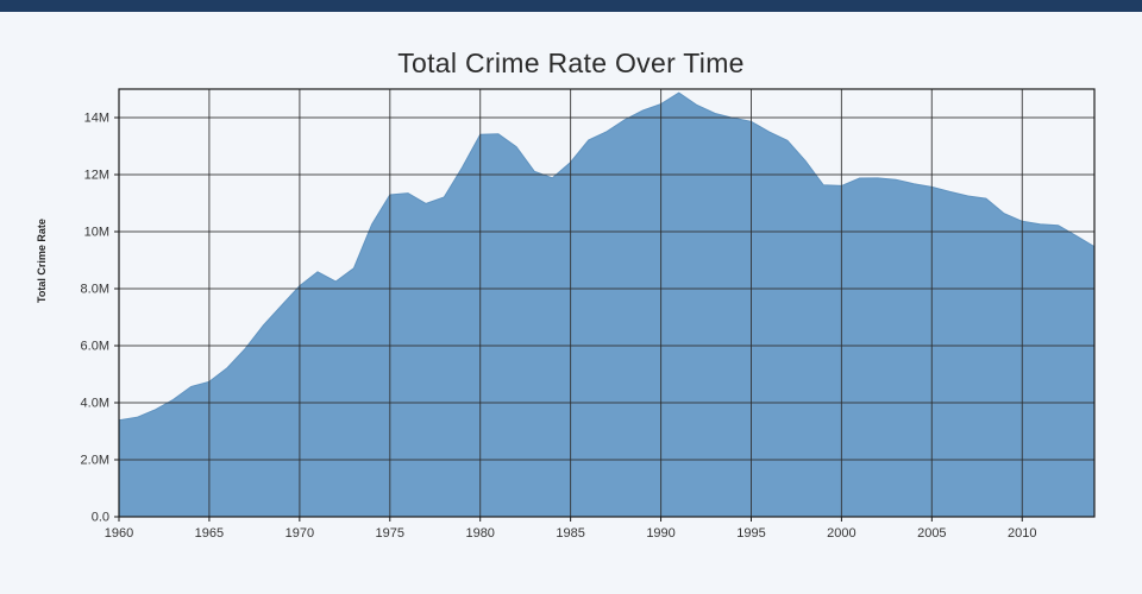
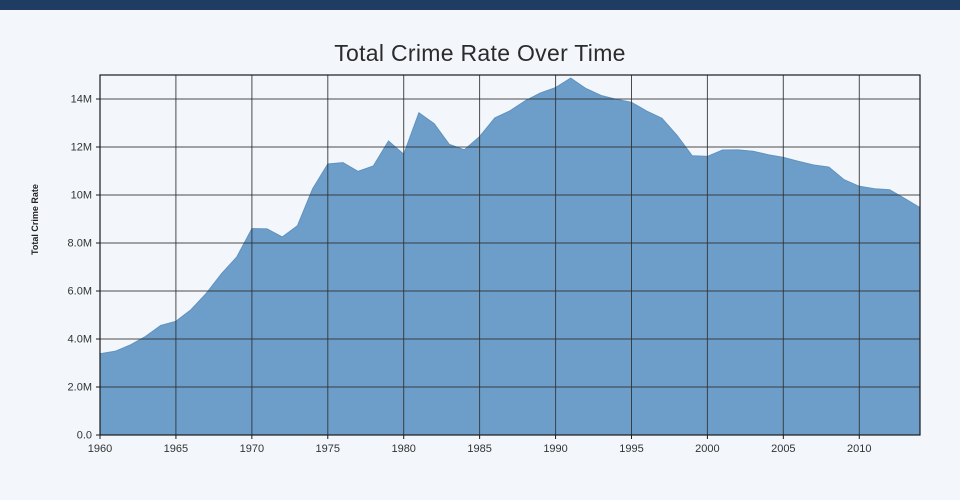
1970: 8.1M -> 8.6M
1980: 13.4M -> 11.7M
